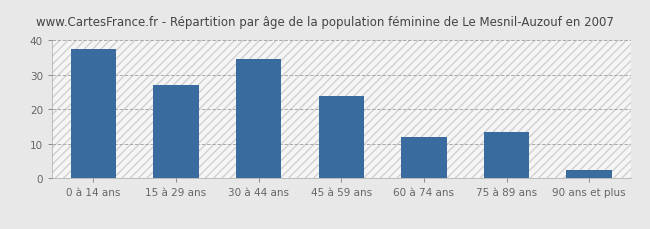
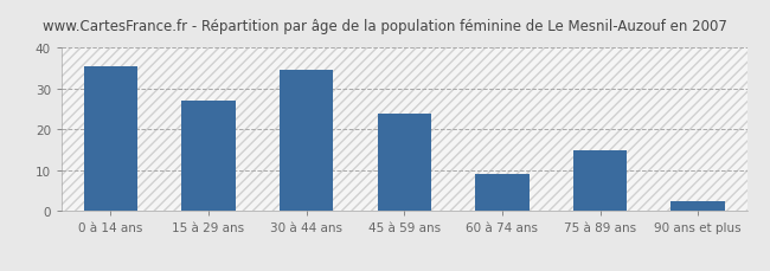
0 à 14 ans: 37.5 -> 35.5
60 à 74 ans: 12.0 -> 9.0
75 à 89 ans: 13.5 -> 15.0
